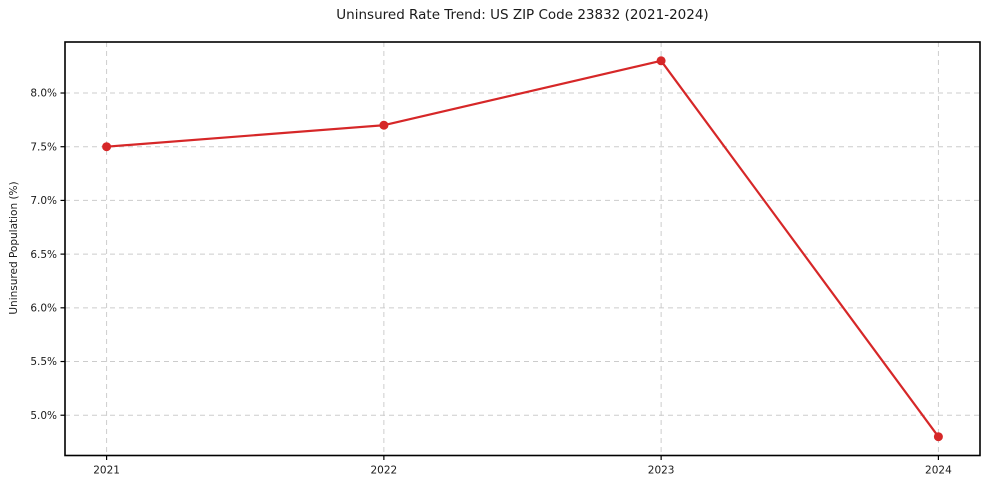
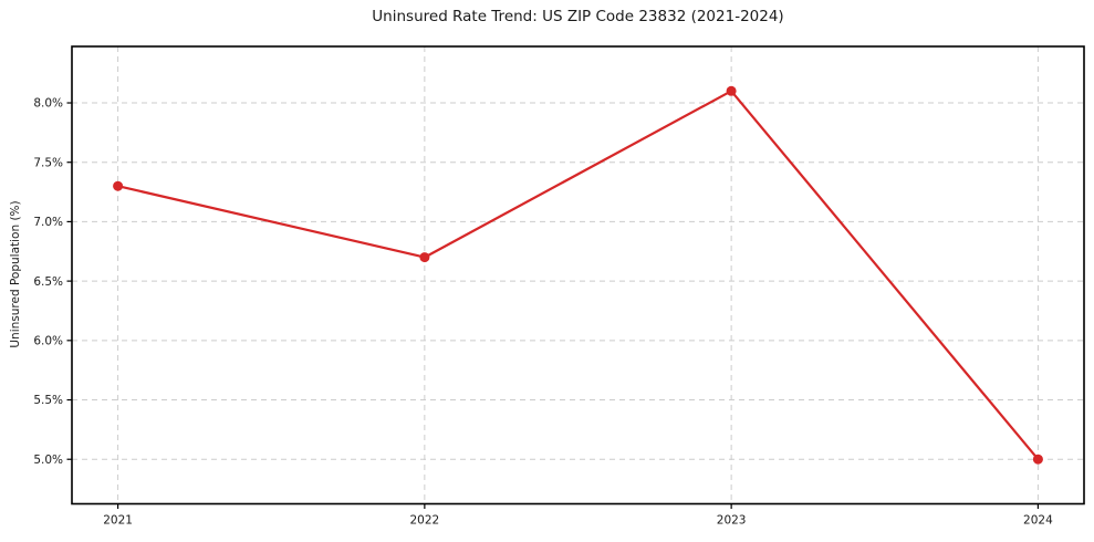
2021: 7.5% -> 7.3%
2022: 7.7% -> 6.7%
2023: 8.3% -> 8.1%
2024: 4.8% -> 5.0%
